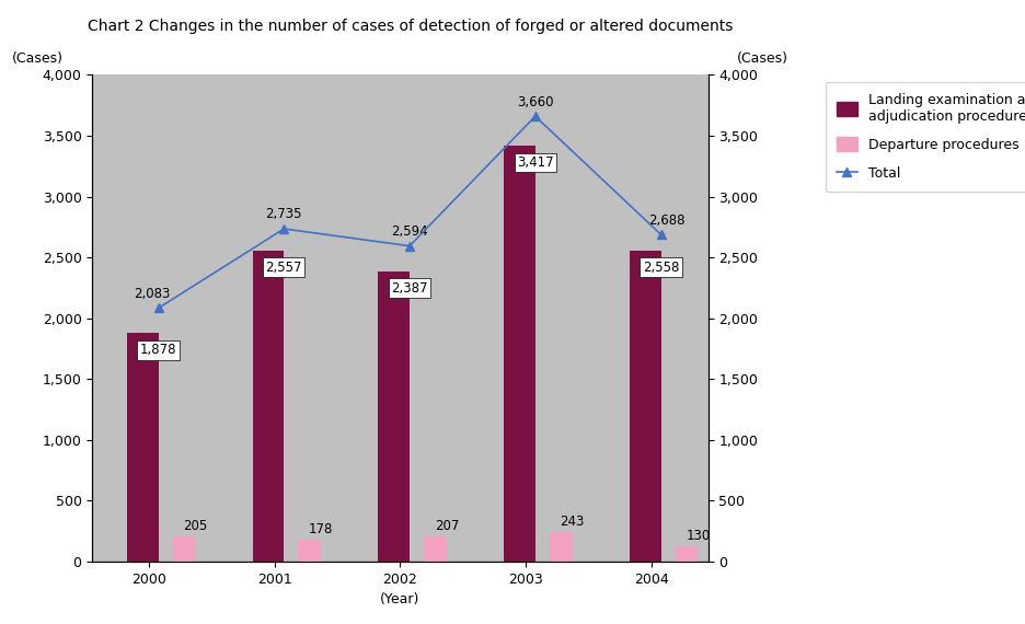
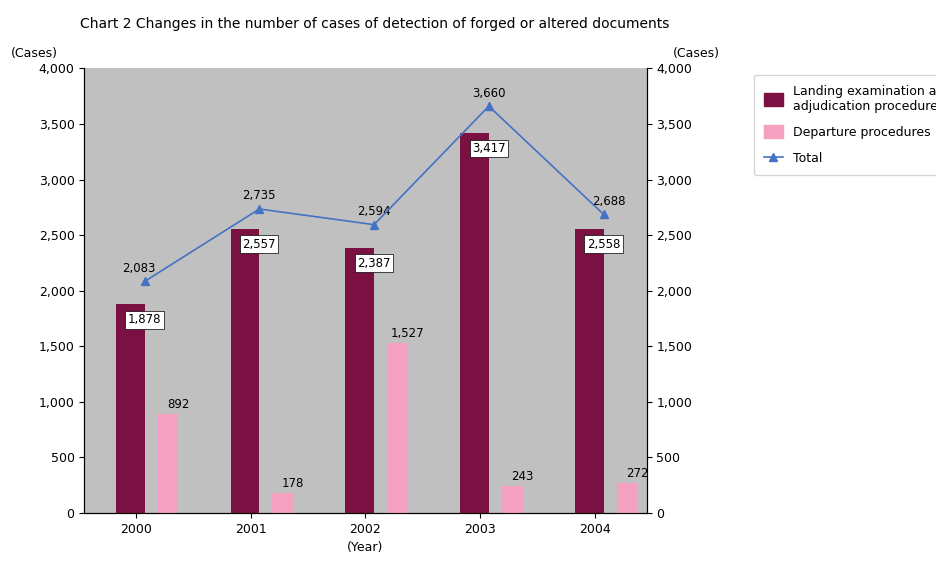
Departure procedures/2000: 205 -> 892
Departure procedures/2002: 207 -> 1,527
Departure procedures/2004: 130 -> 272
